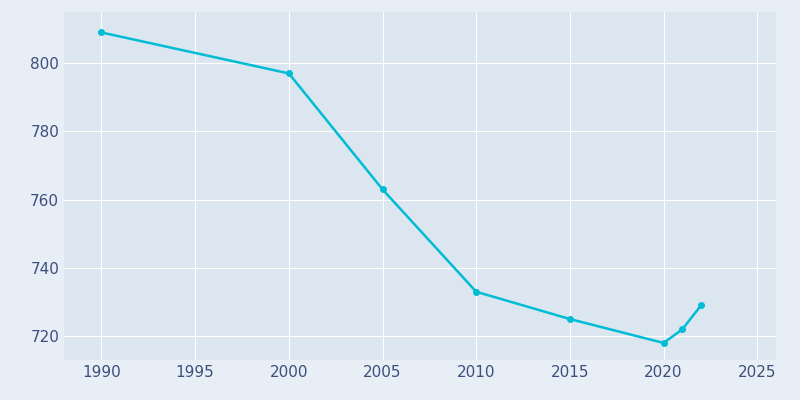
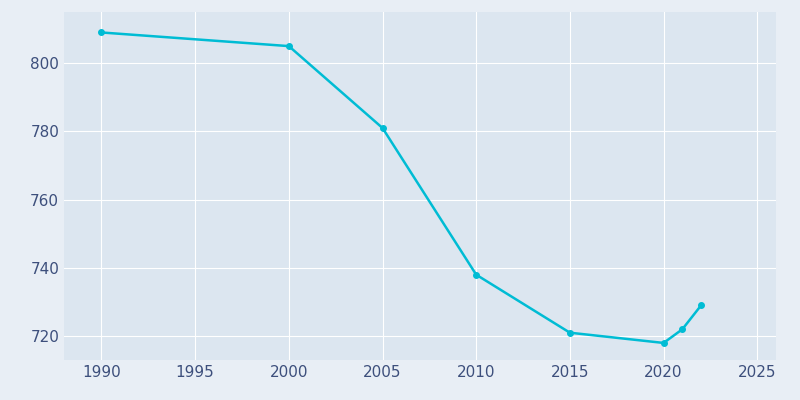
2000: 797 -> 805
2005: 763 -> 781
2010: 733 -> 738
2015: 725 -> 721
